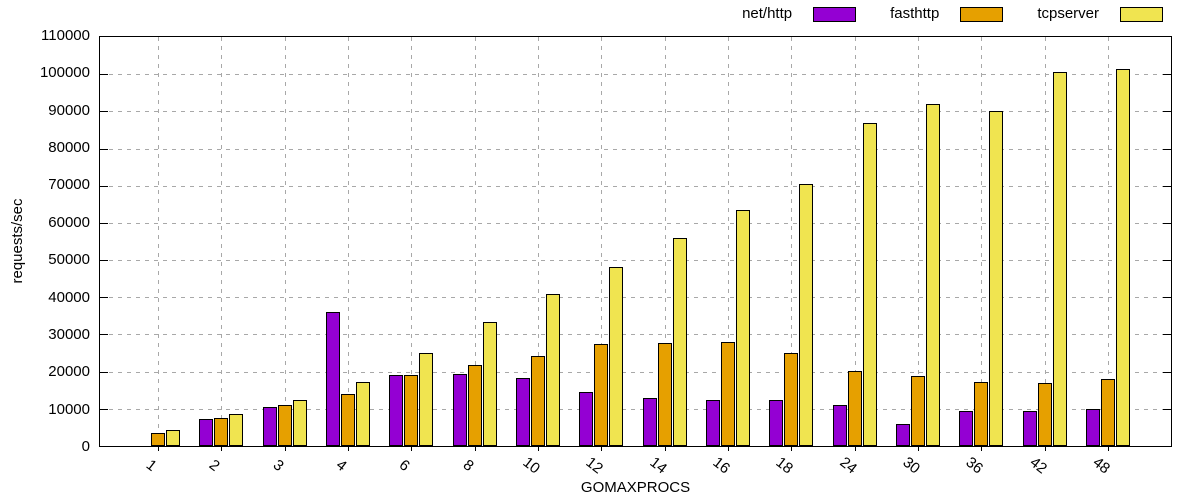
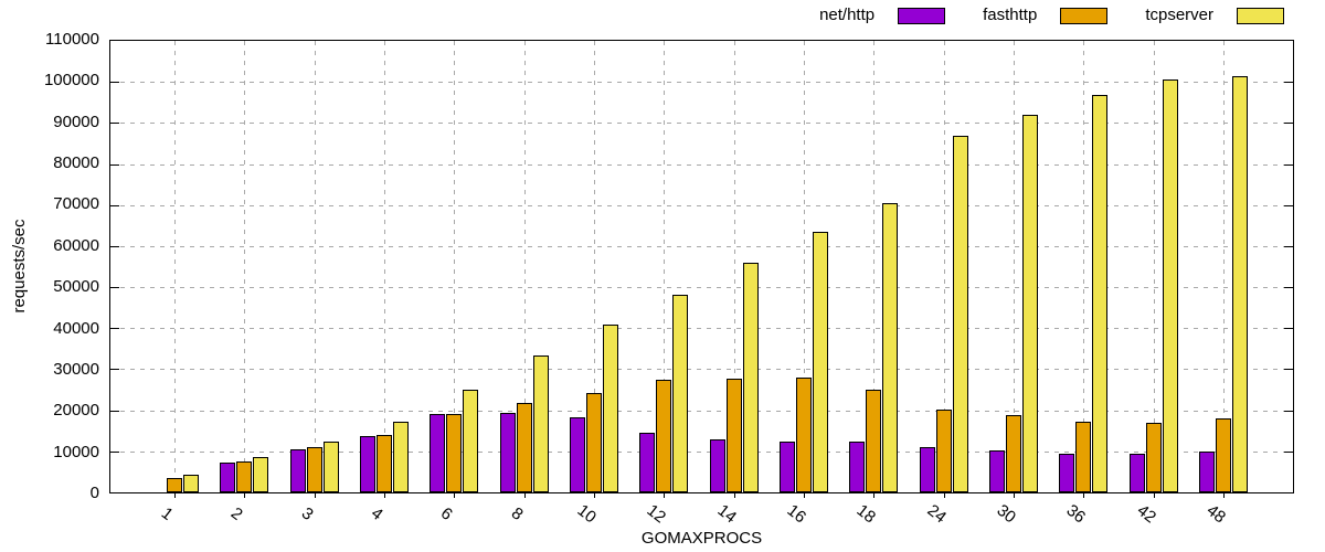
net/http/4: 36000 -> 14000
net/http/30: 6000 -> 10000
tcpserver/36: 90000 -> 97000
